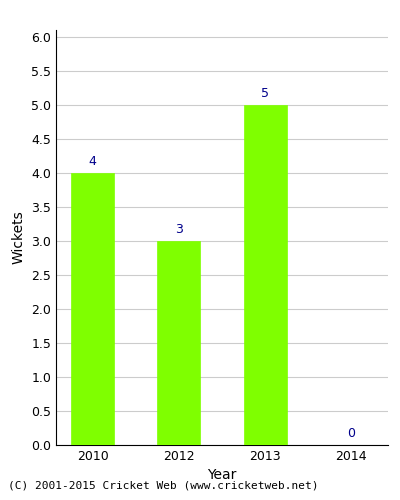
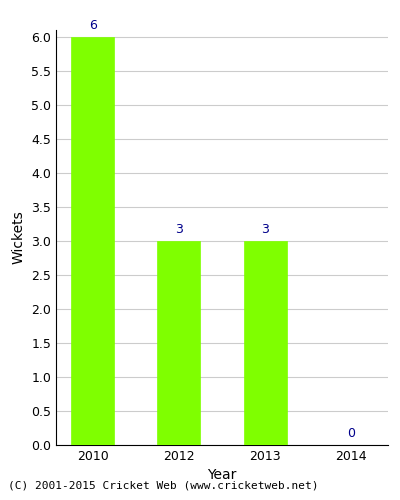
2010: 4 -> 6
2013: 5 -> 3
